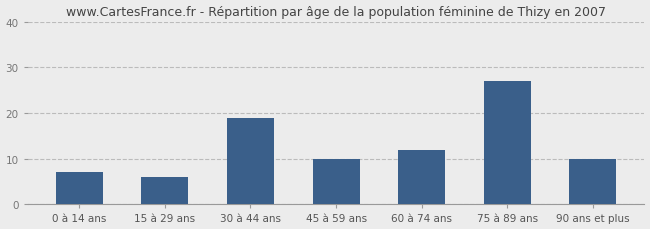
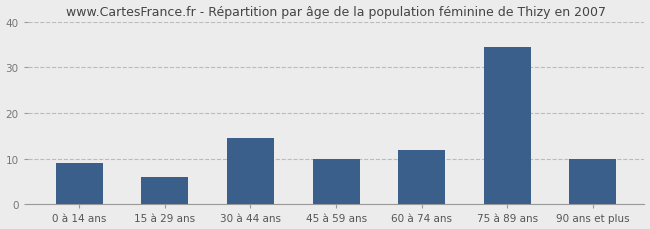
0 à 14 ans: 7.0 -> 9.0
30 à 44 ans: 19.0 -> 14.5
75 à 89 ans: 27.0 -> 34.5
